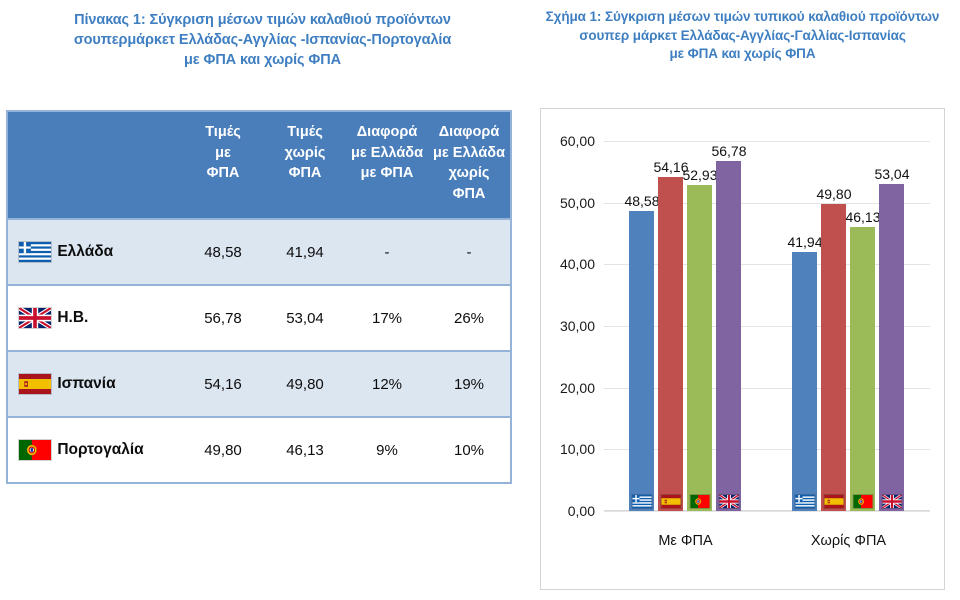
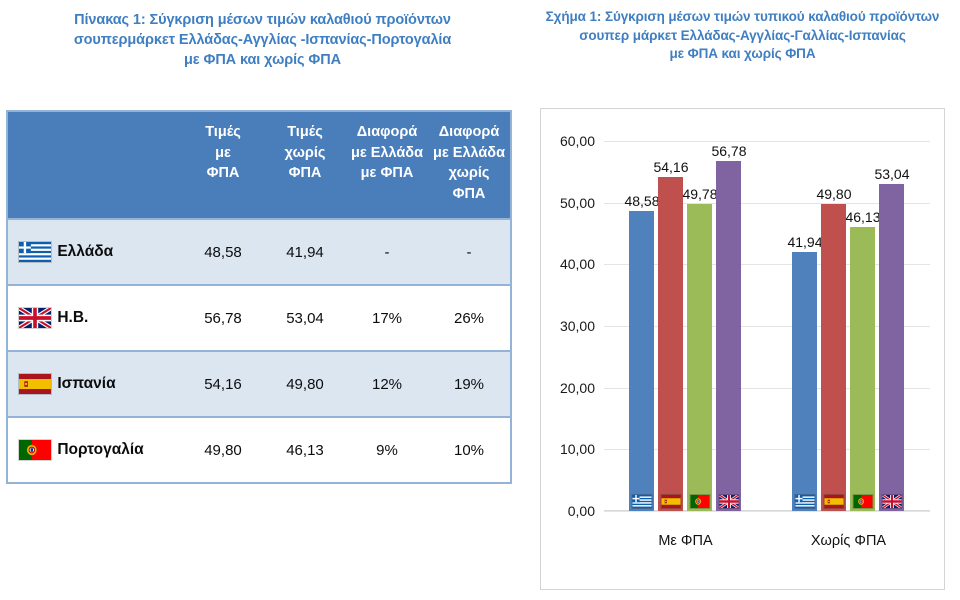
Πορτογαλία/Με ΦΠΑ: 52,93 -> 49,78
